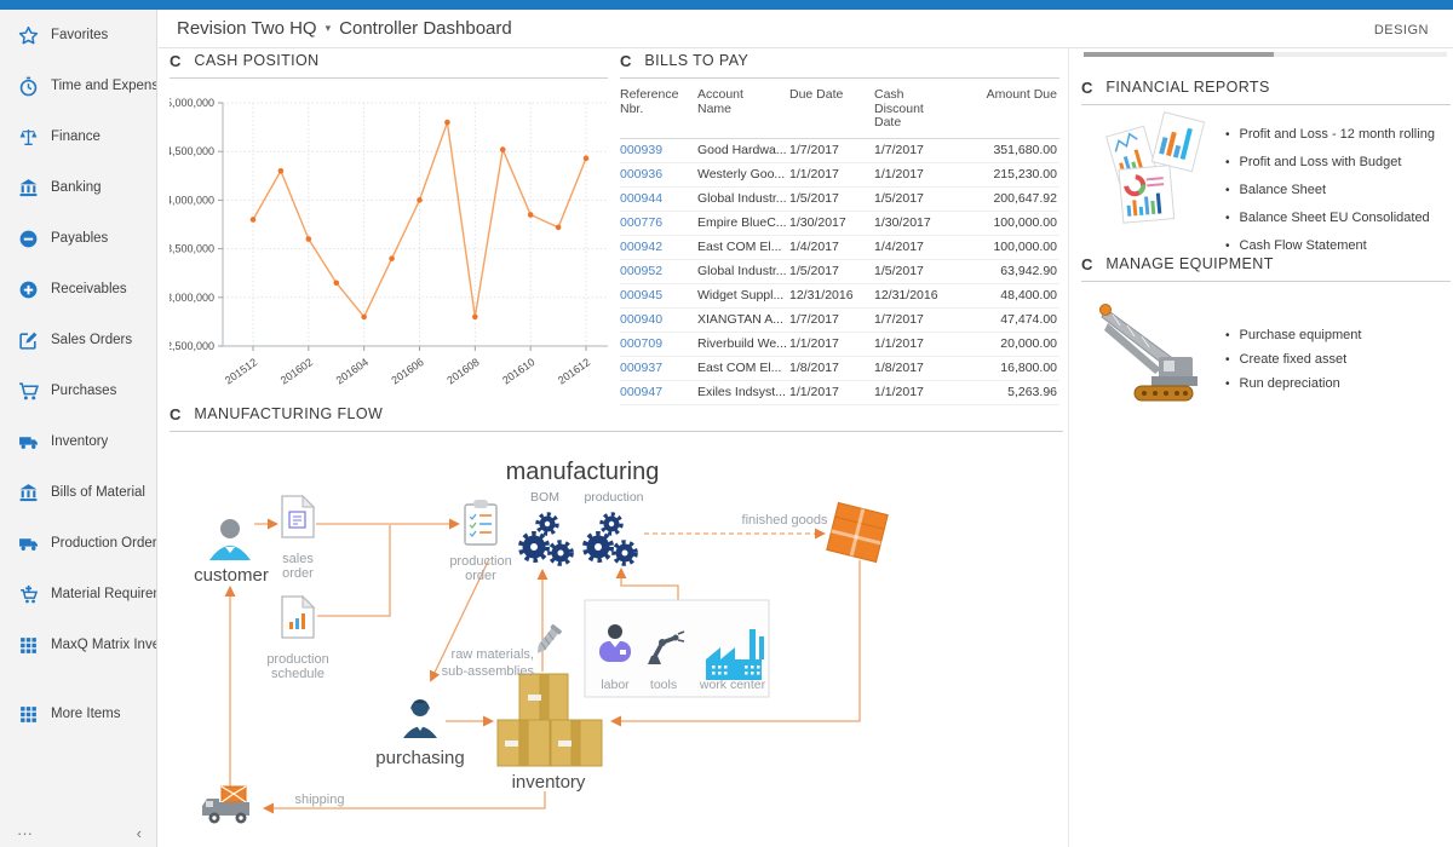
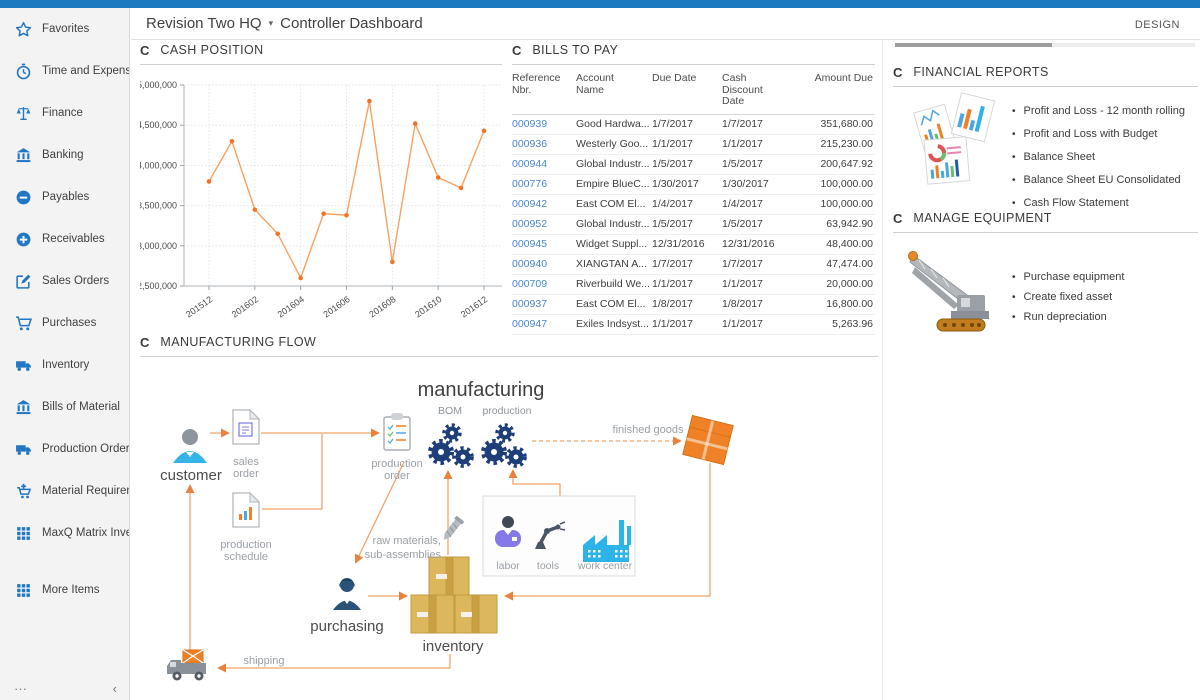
201602: 63600000 -> 63400000
201604: 62800000 -> 62600000
201606: 64000000 -> 63400000
